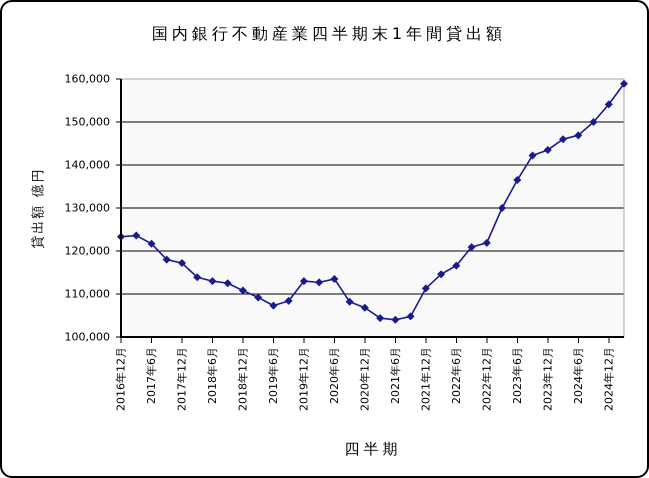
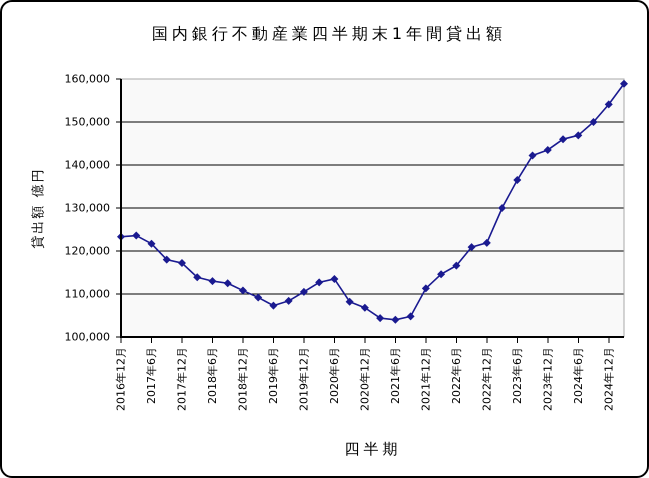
2019年12月: 113000 -> 110000
